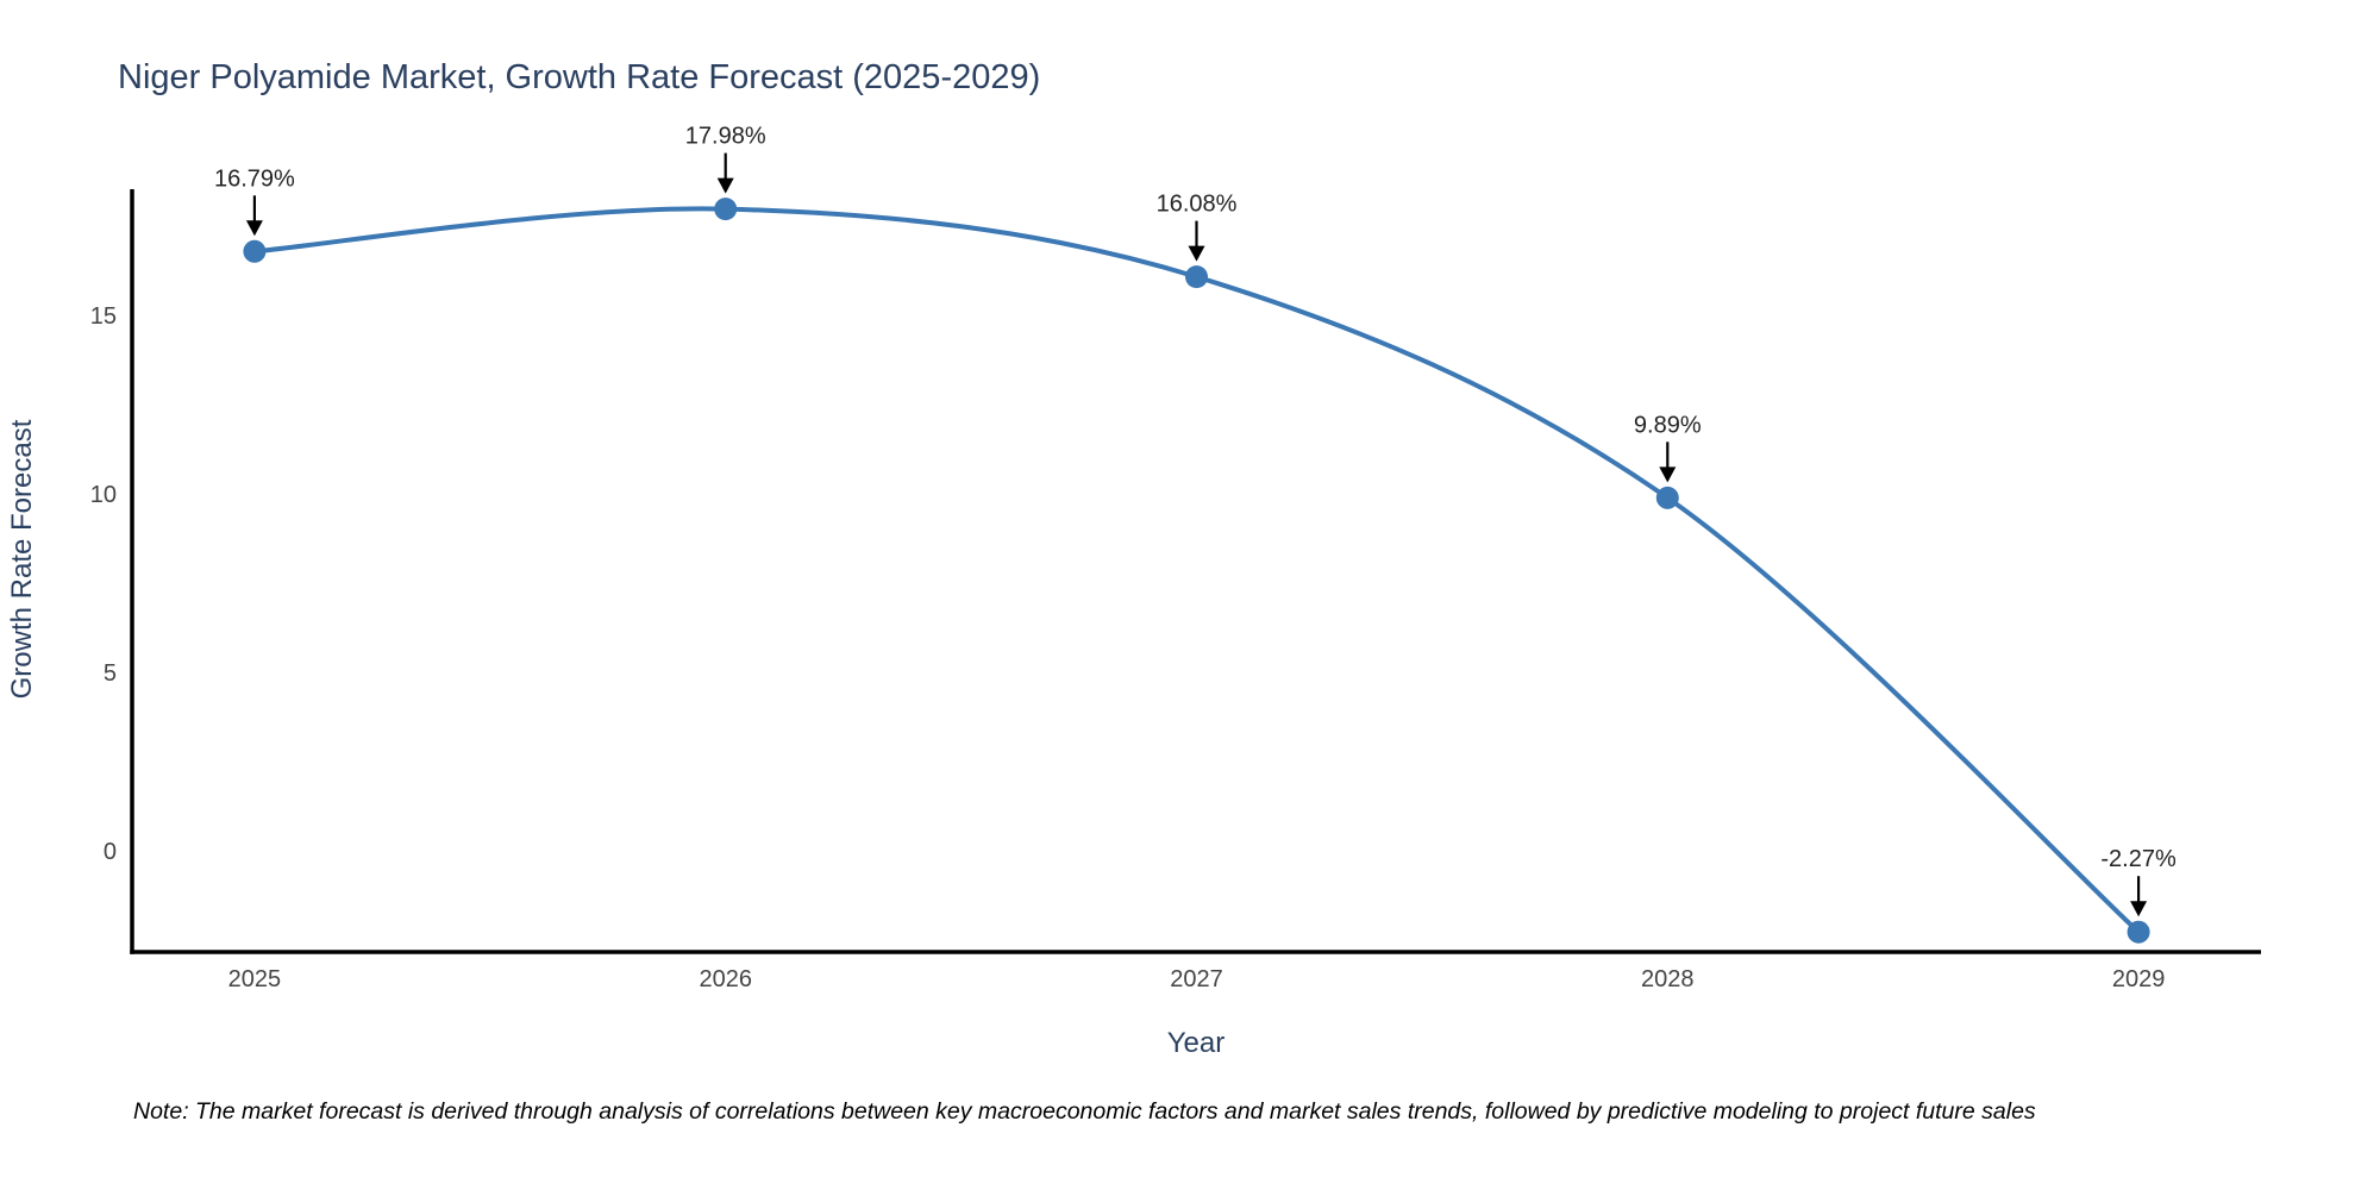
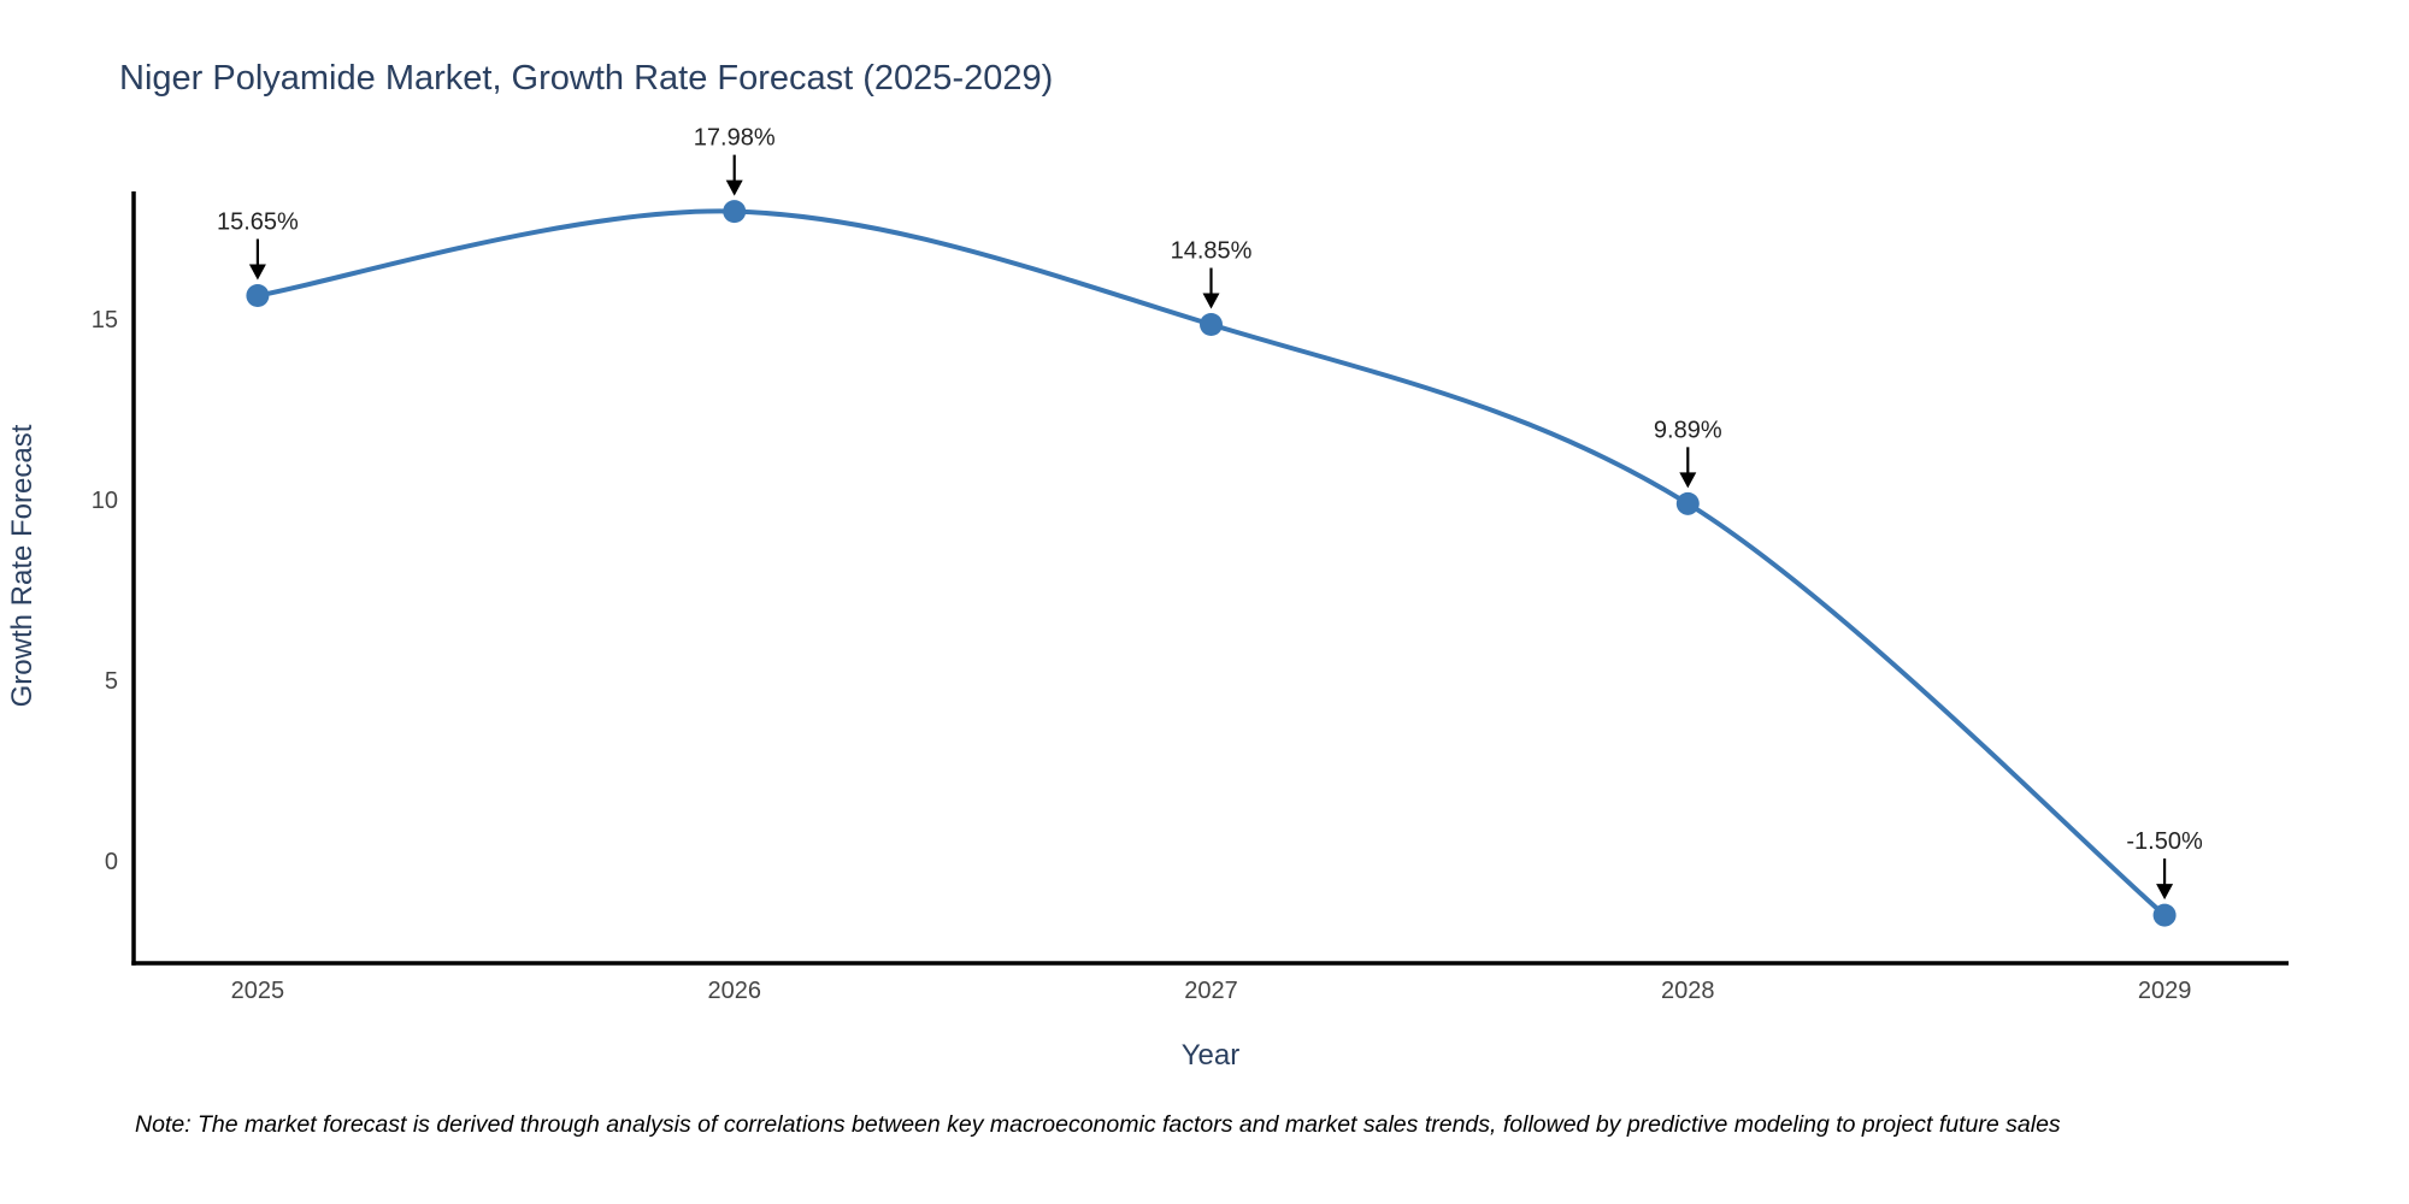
2025: 16.79% -> 15.65%
2027: 16.08% -> 14.85%
2029: -2.27% -> -1.50%
